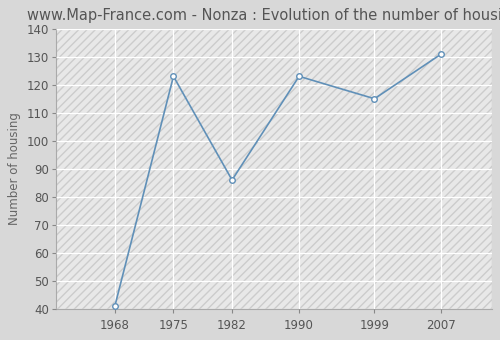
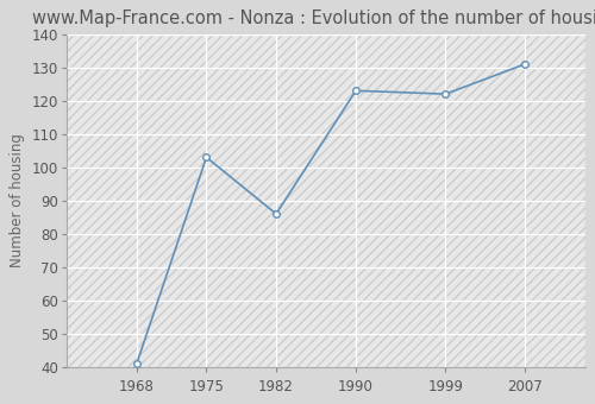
1975: 123 -> 103
1999: 115 -> 122
